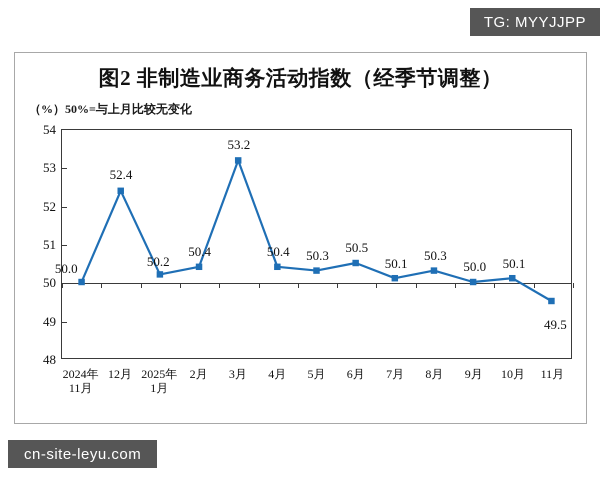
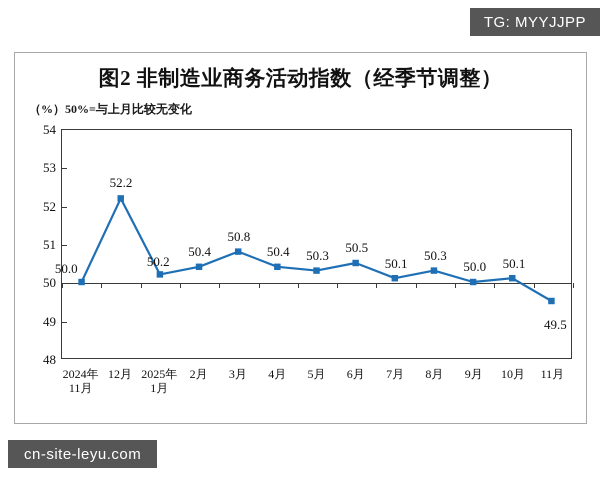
12月: 52.4 -> 52.2
3月: 53.2 -> 50.8
